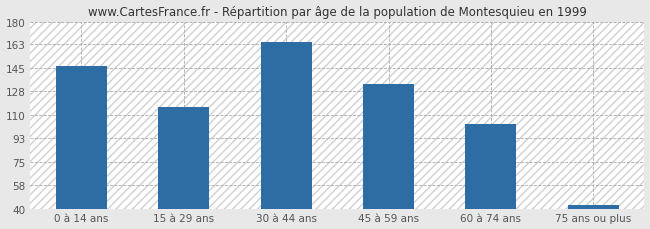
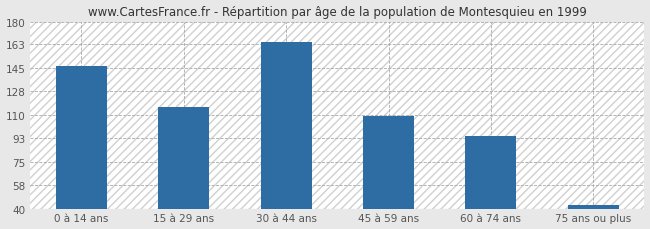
45 à 59 ans: 133 -> 109
60 à 74 ans: 103 -> 94
